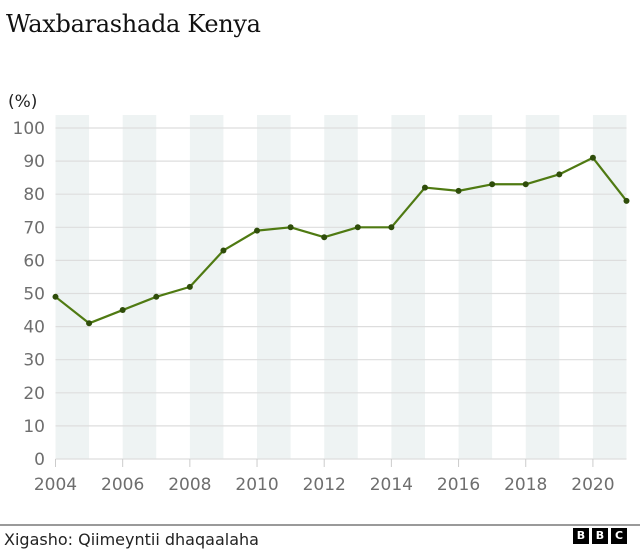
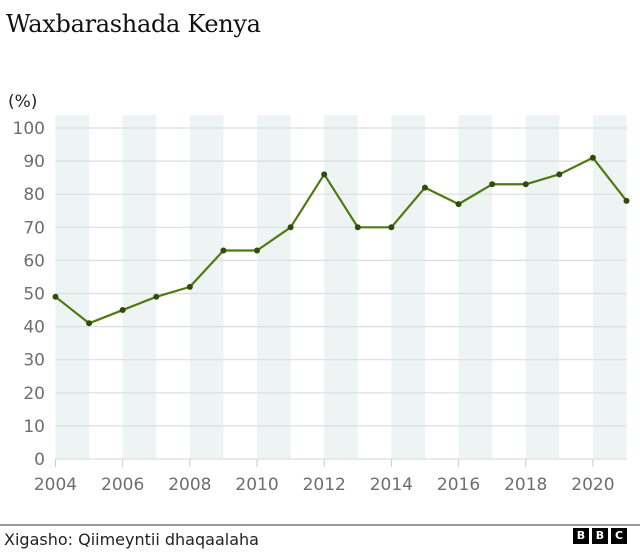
2010: 69 -> 63
2012: 67 -> 86
2016: 81 -> 77
